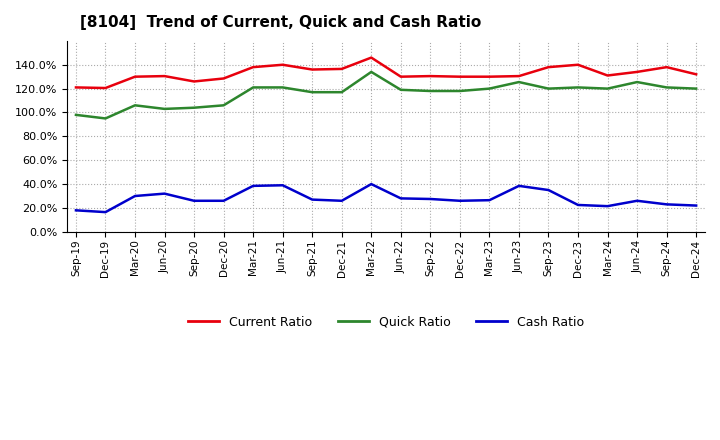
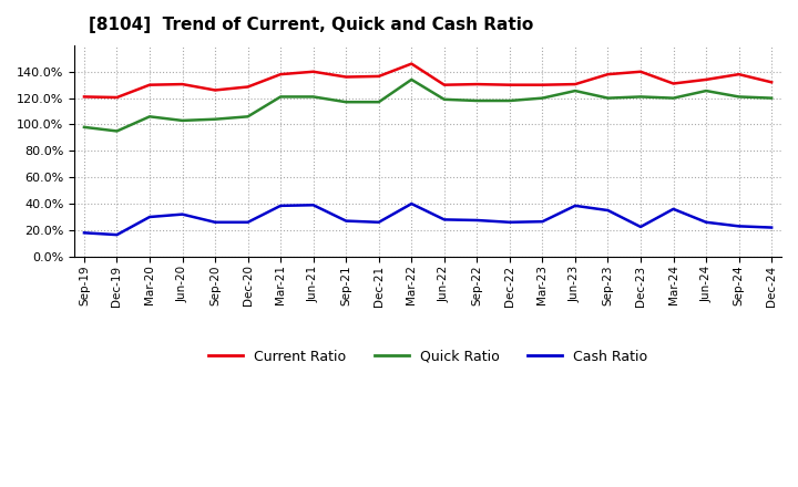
Cash Ratio/Mar-24: 22% -> 36%
